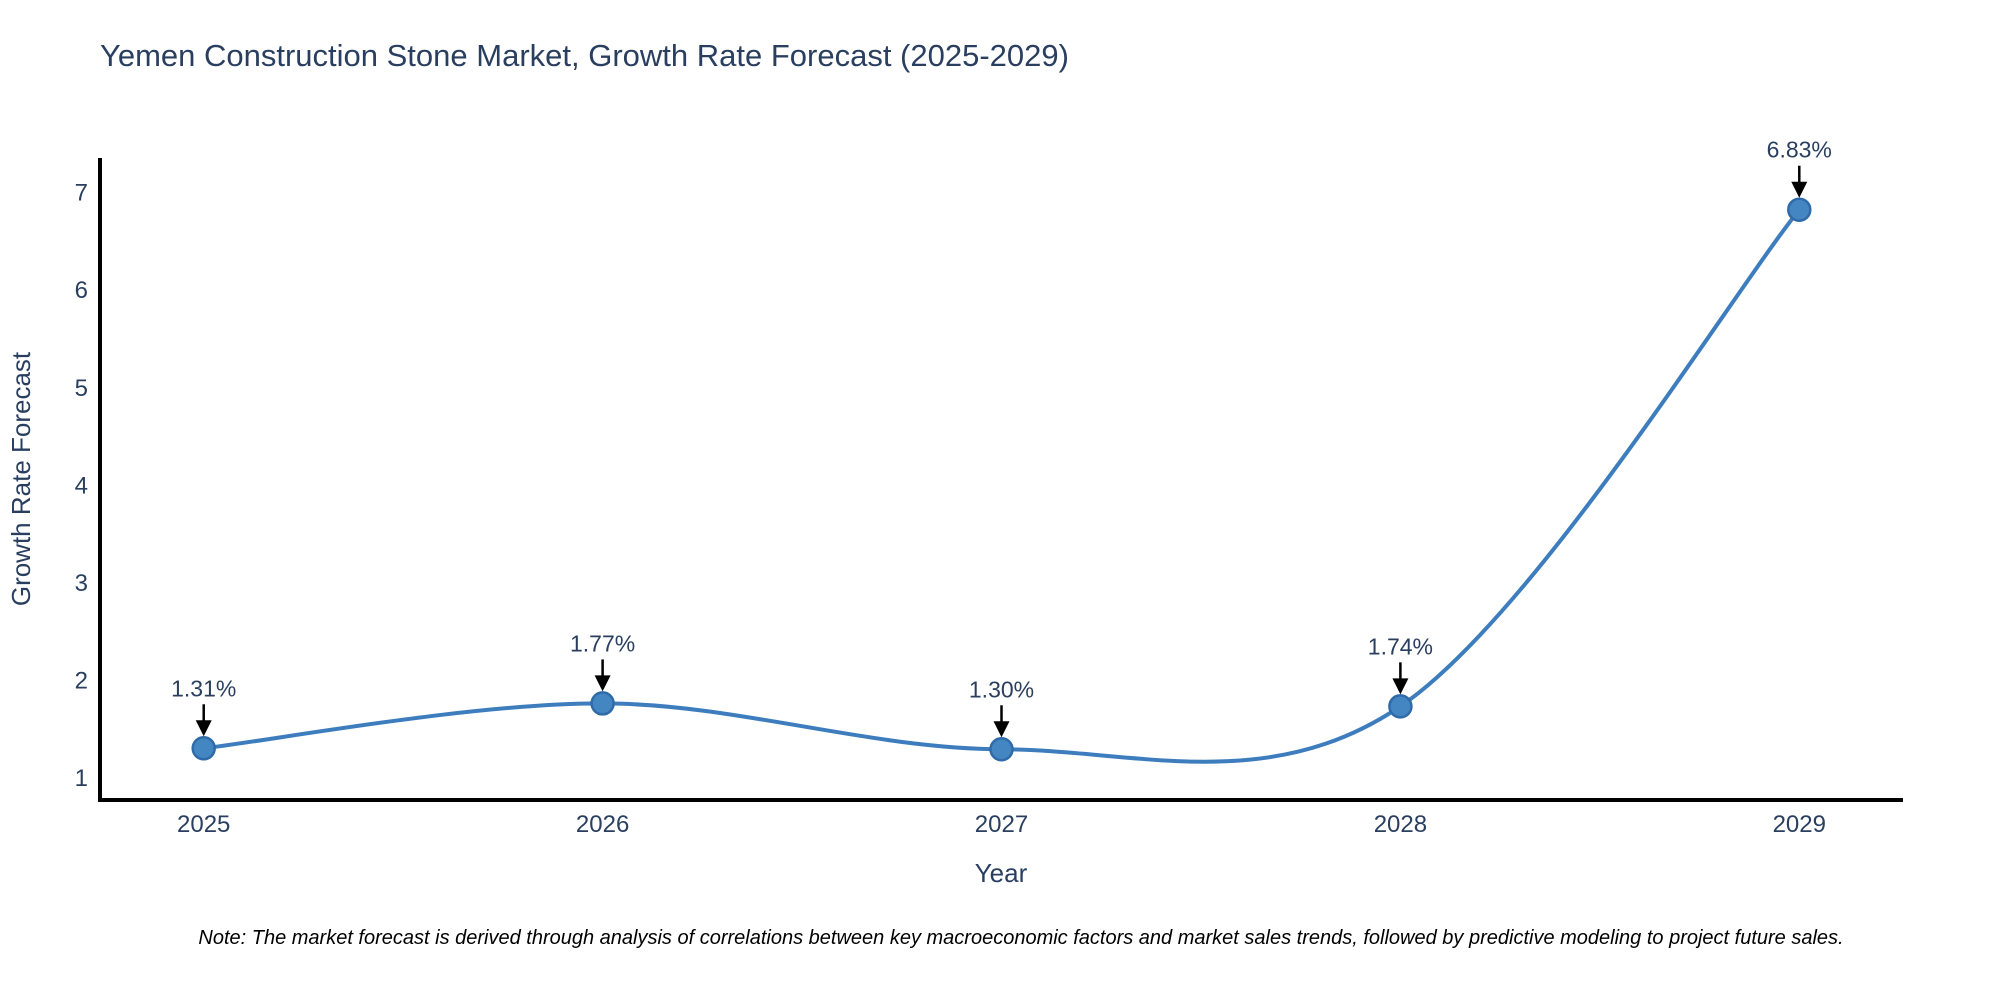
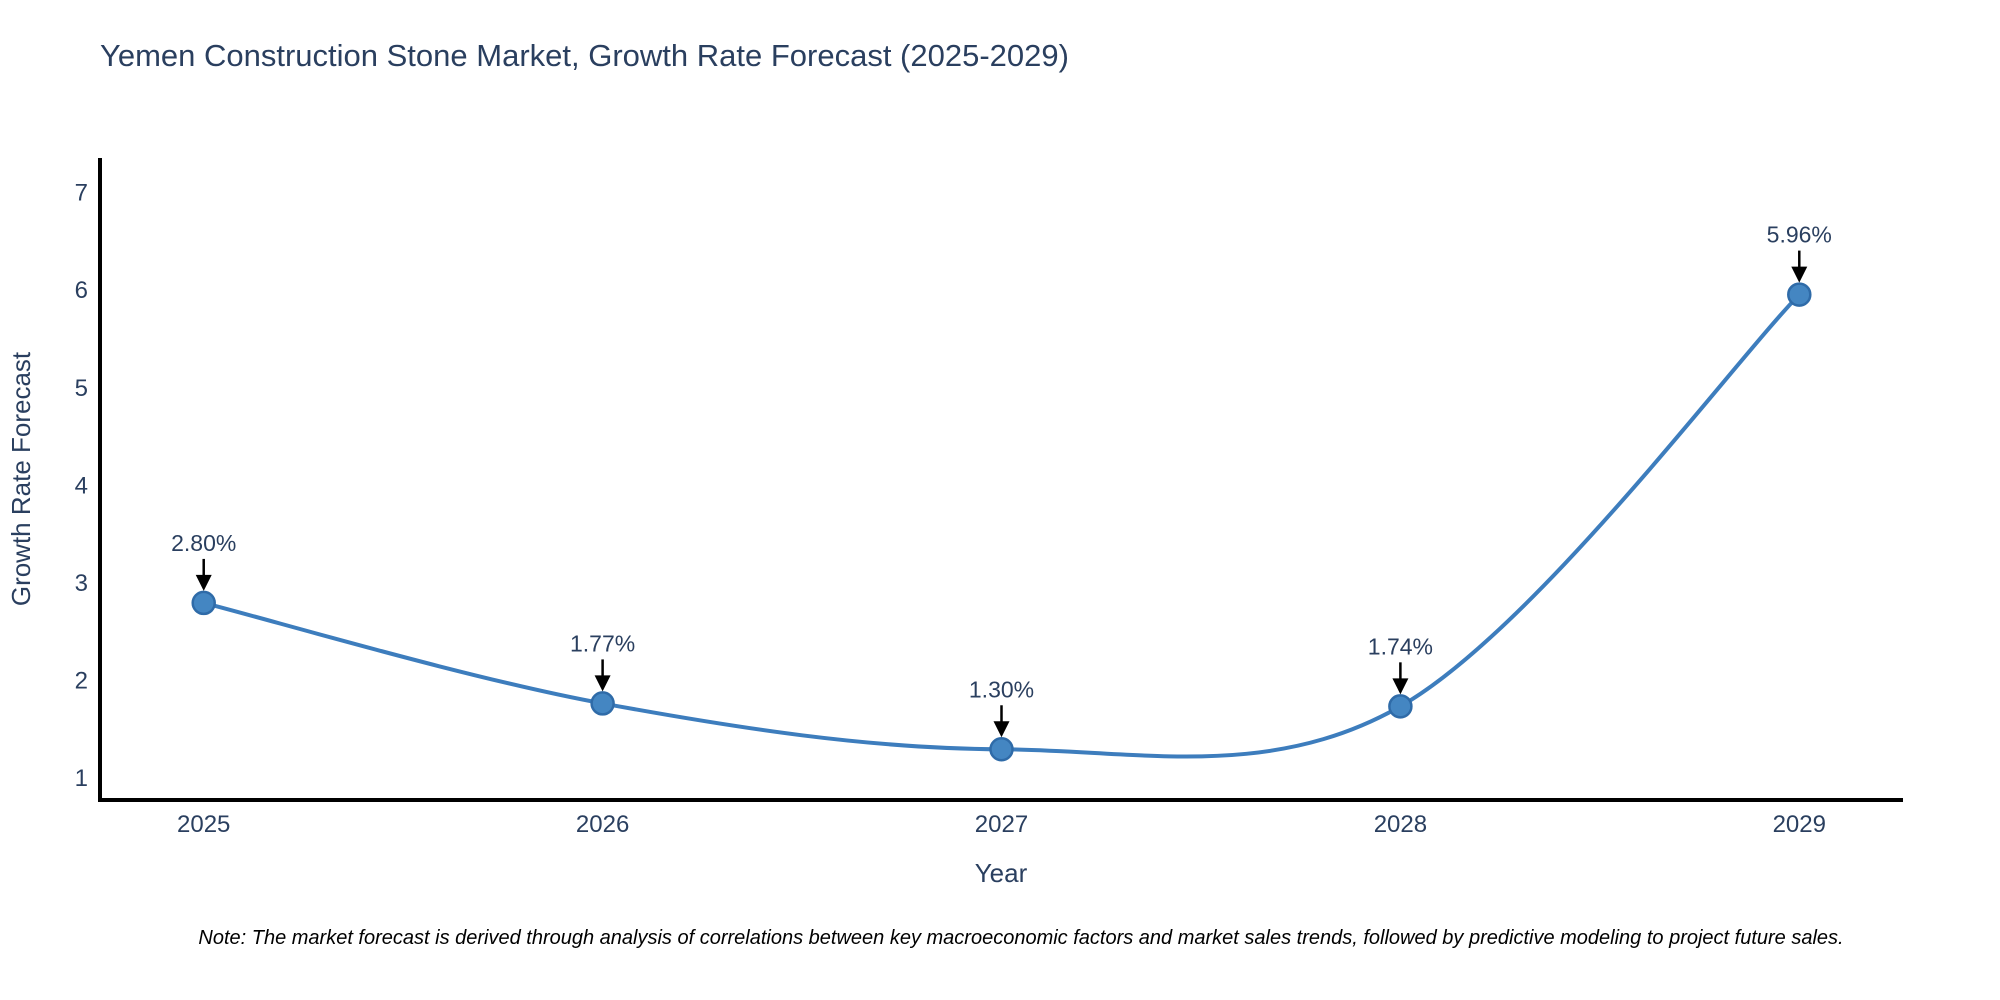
2025: 1.31% -> 2.80%
2029: 6.83% -> 5.96%
